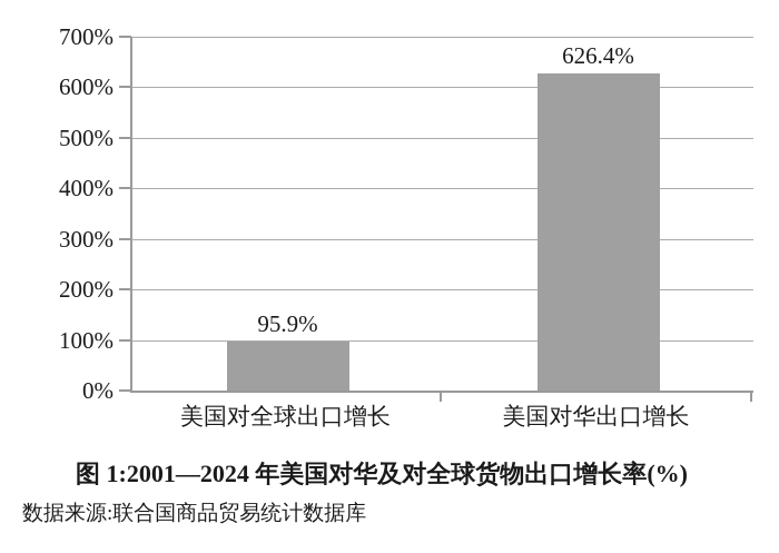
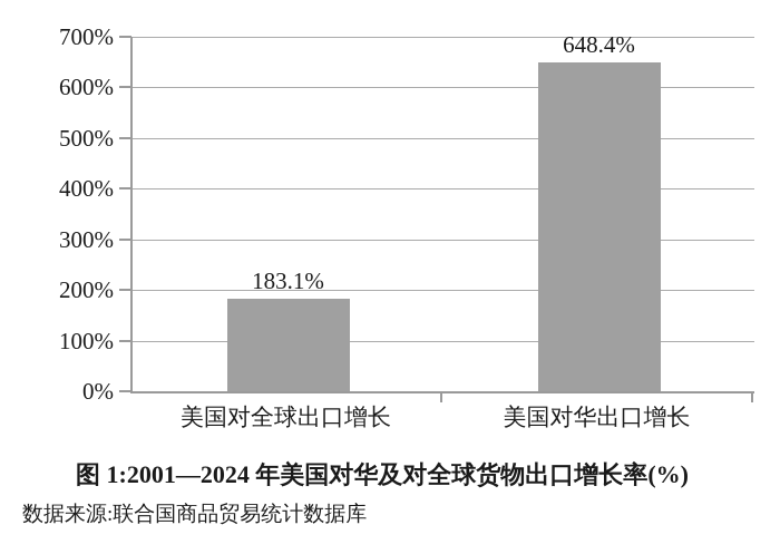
美国对全球出口增长: 95.9% -> 183.1%
美国对华出口增长: 626.4% -> 648.4%
